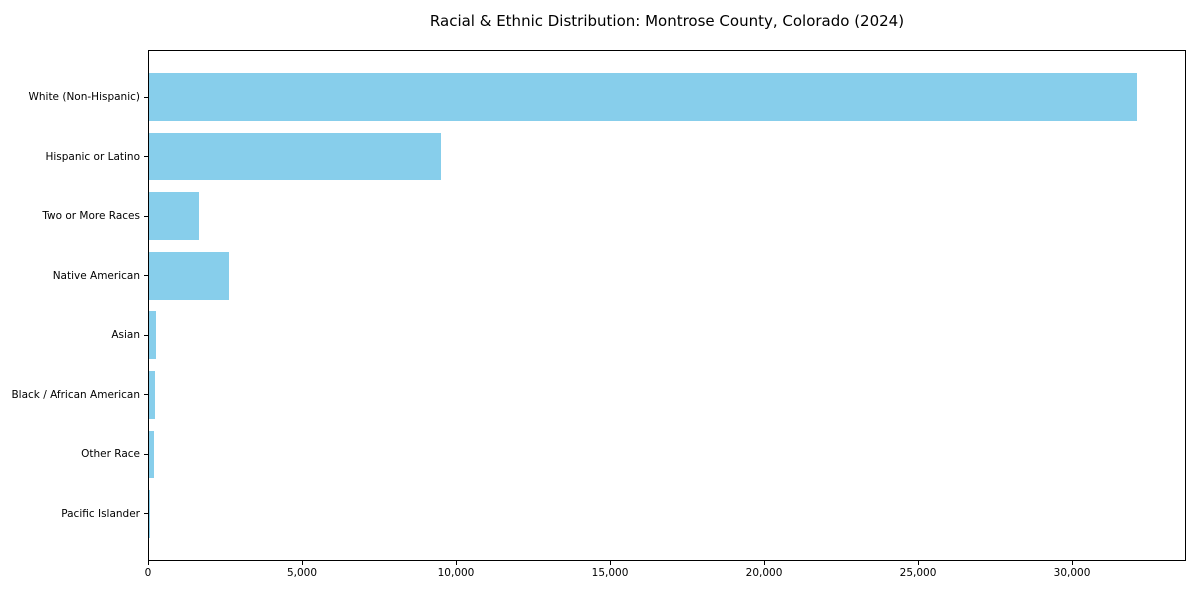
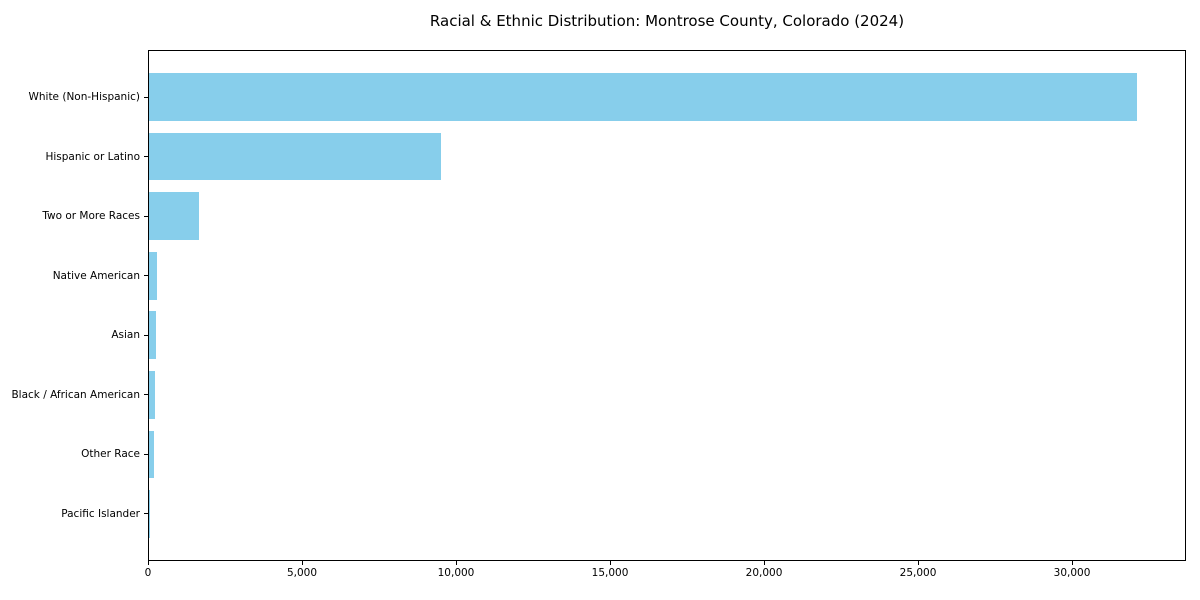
Native American: 2600 -> 200
